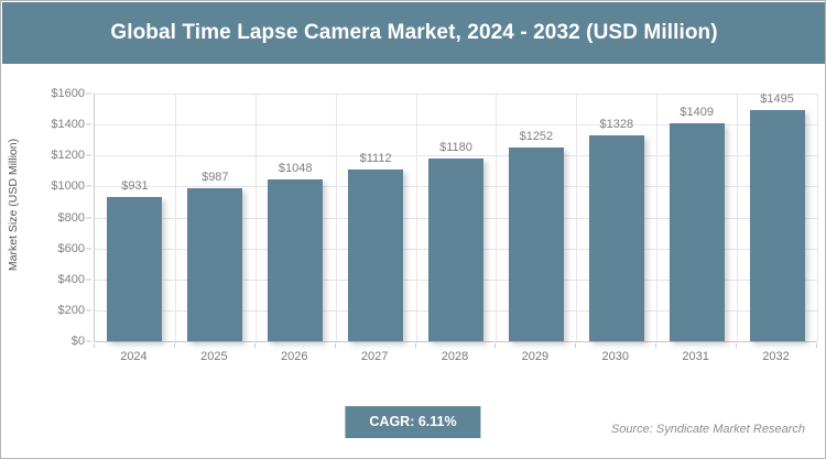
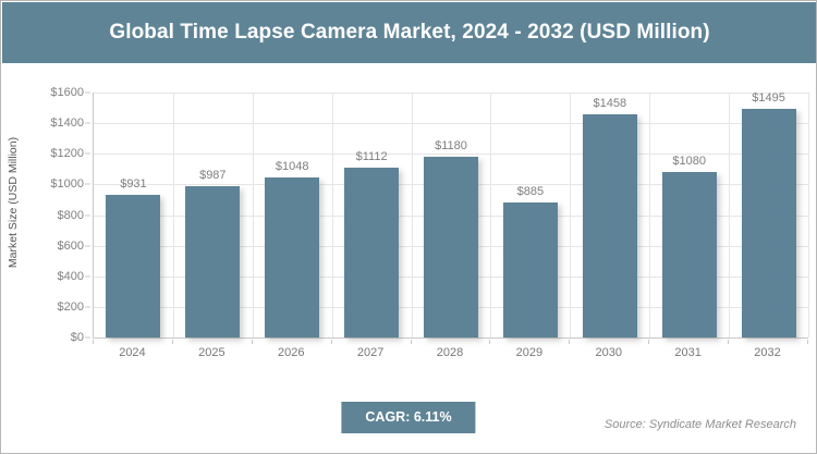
2029: $1252 -> $885
2030: $1328 -> $1458
2031: $1409 -> $1080
